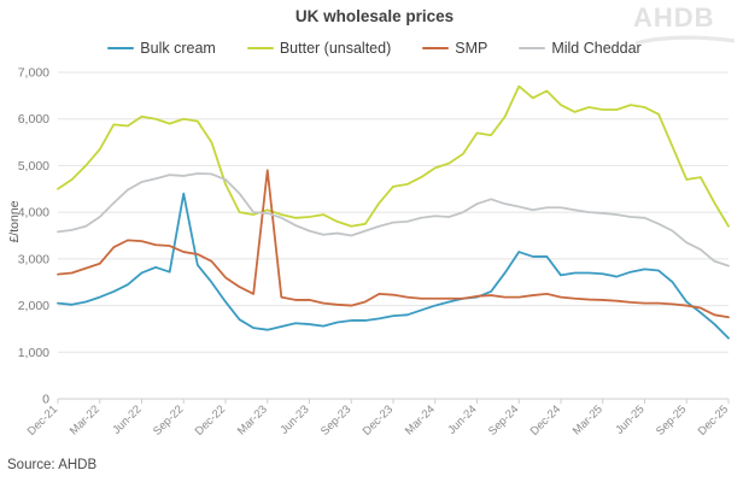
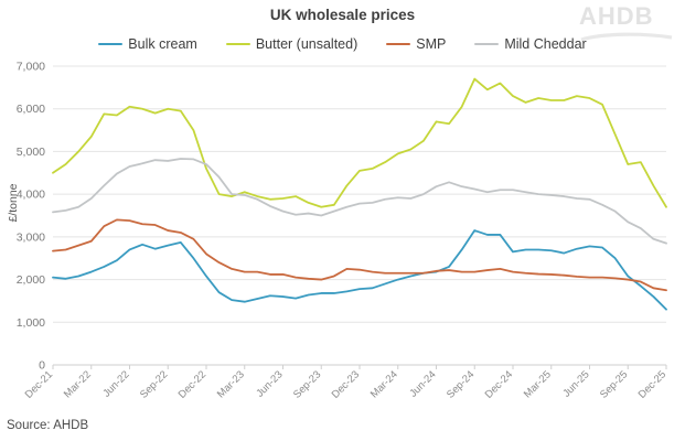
Bulk cream/Sep-22: 4400 -> 2800
SMP/Mar-23: 4900 -> 2200
